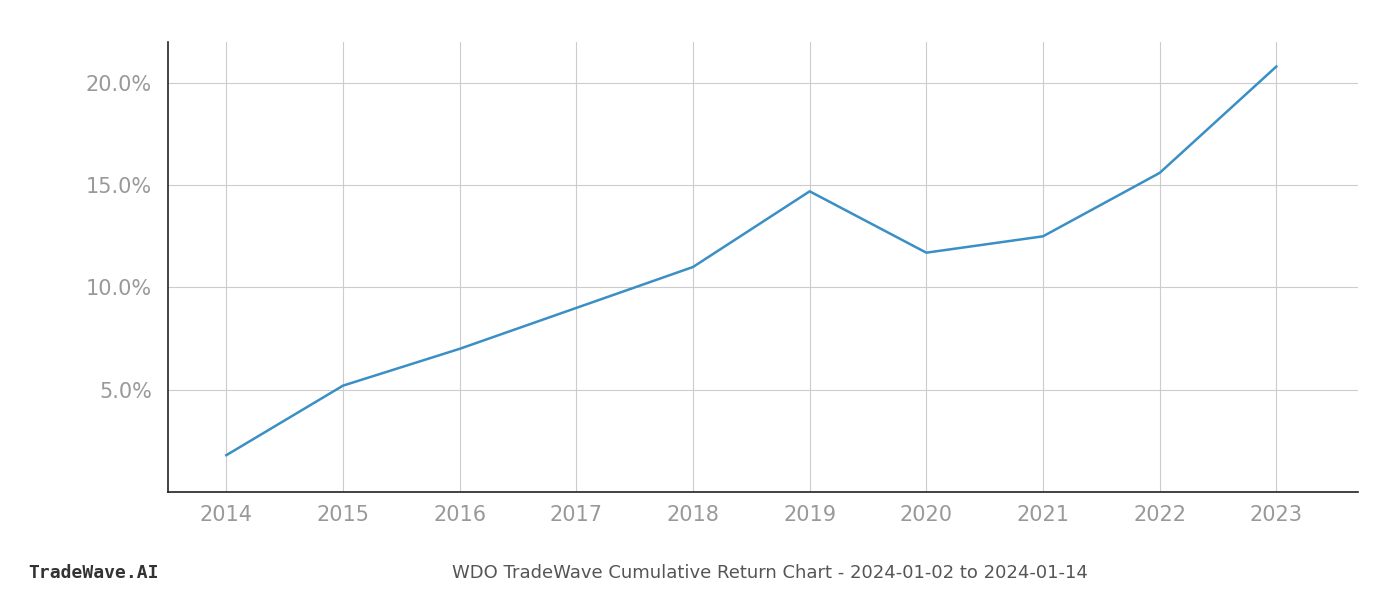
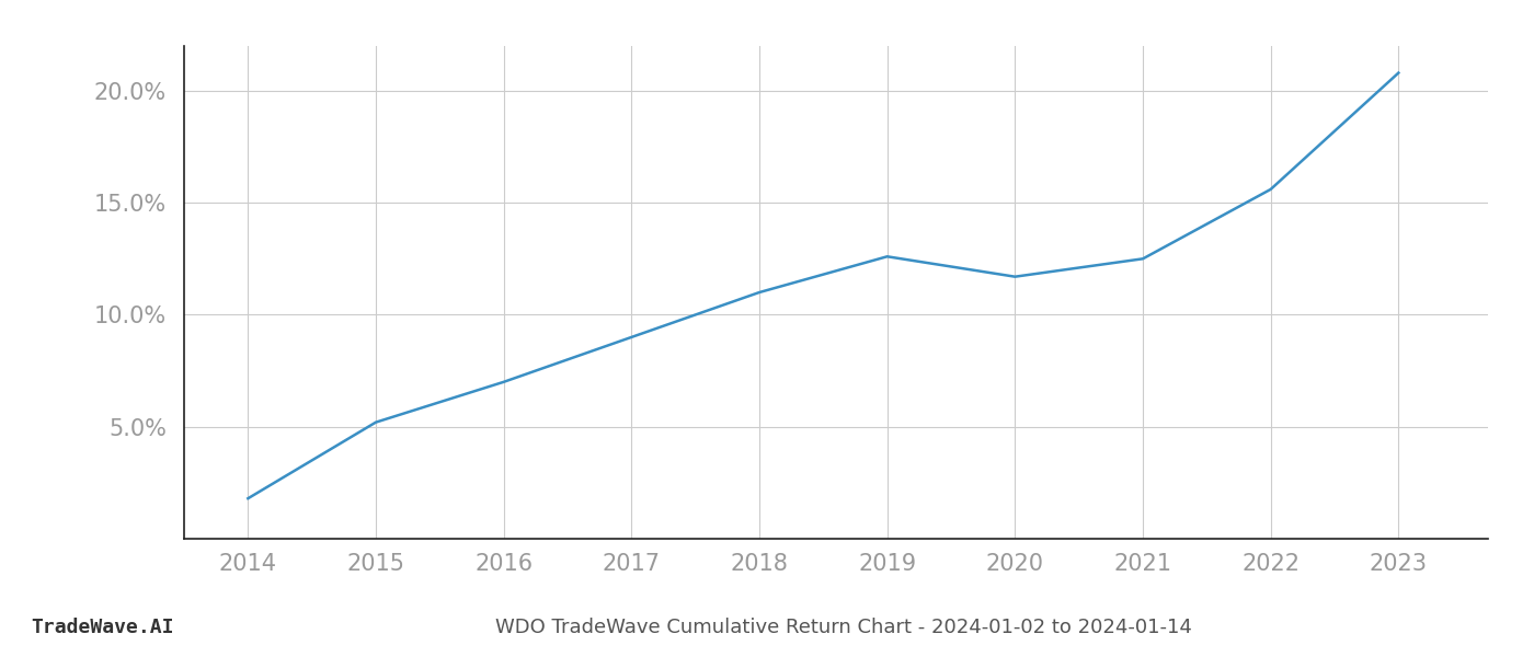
2019: 14.7% -> 12.6%
